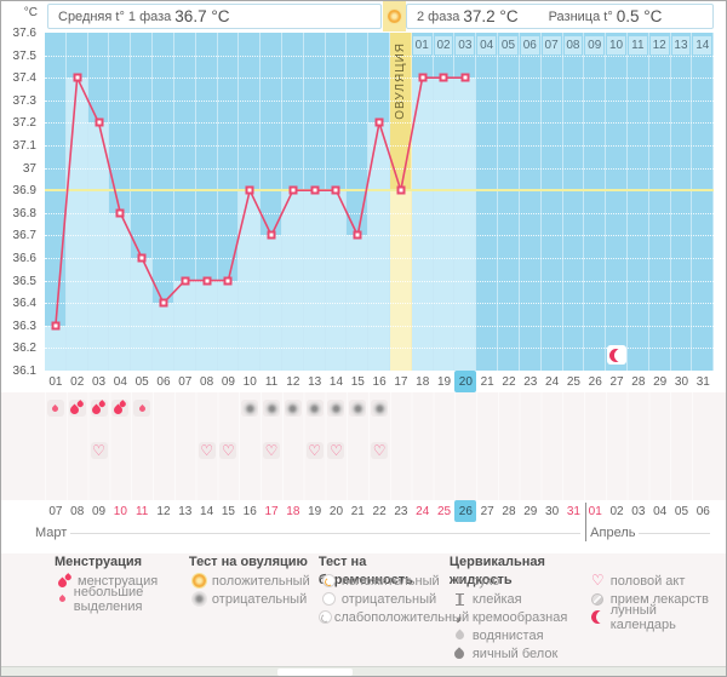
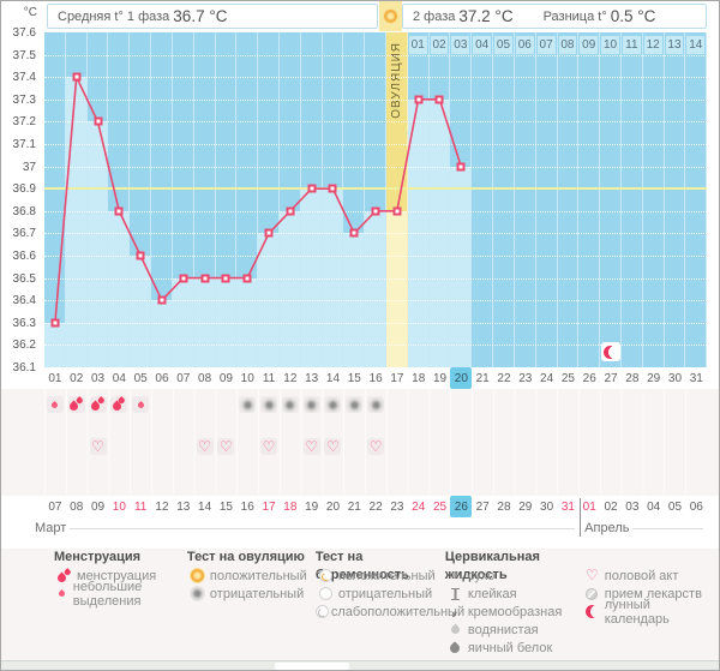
10: 36.9 -> 36.5
12: 36.9 -> 36.8
16: 37.2 -> 36.8
17: 36.9 -> 36.8
18: 37.4 -> 37.3
19: 37.4 -> 37.3
20: 37.4 -> 37.0
